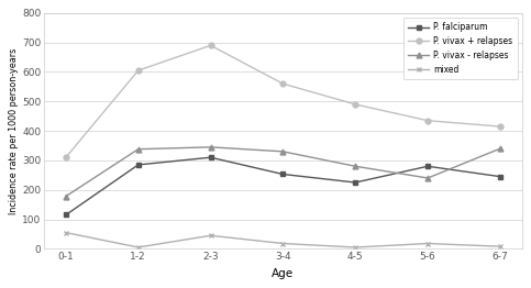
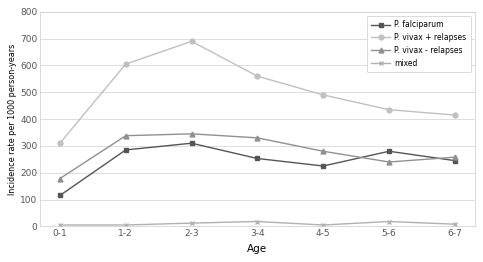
mixed/0-1: 55 -> 5
mixed/2-3: 45 -> 12
P. vivax - relapses/6-7: 340 -> 258
